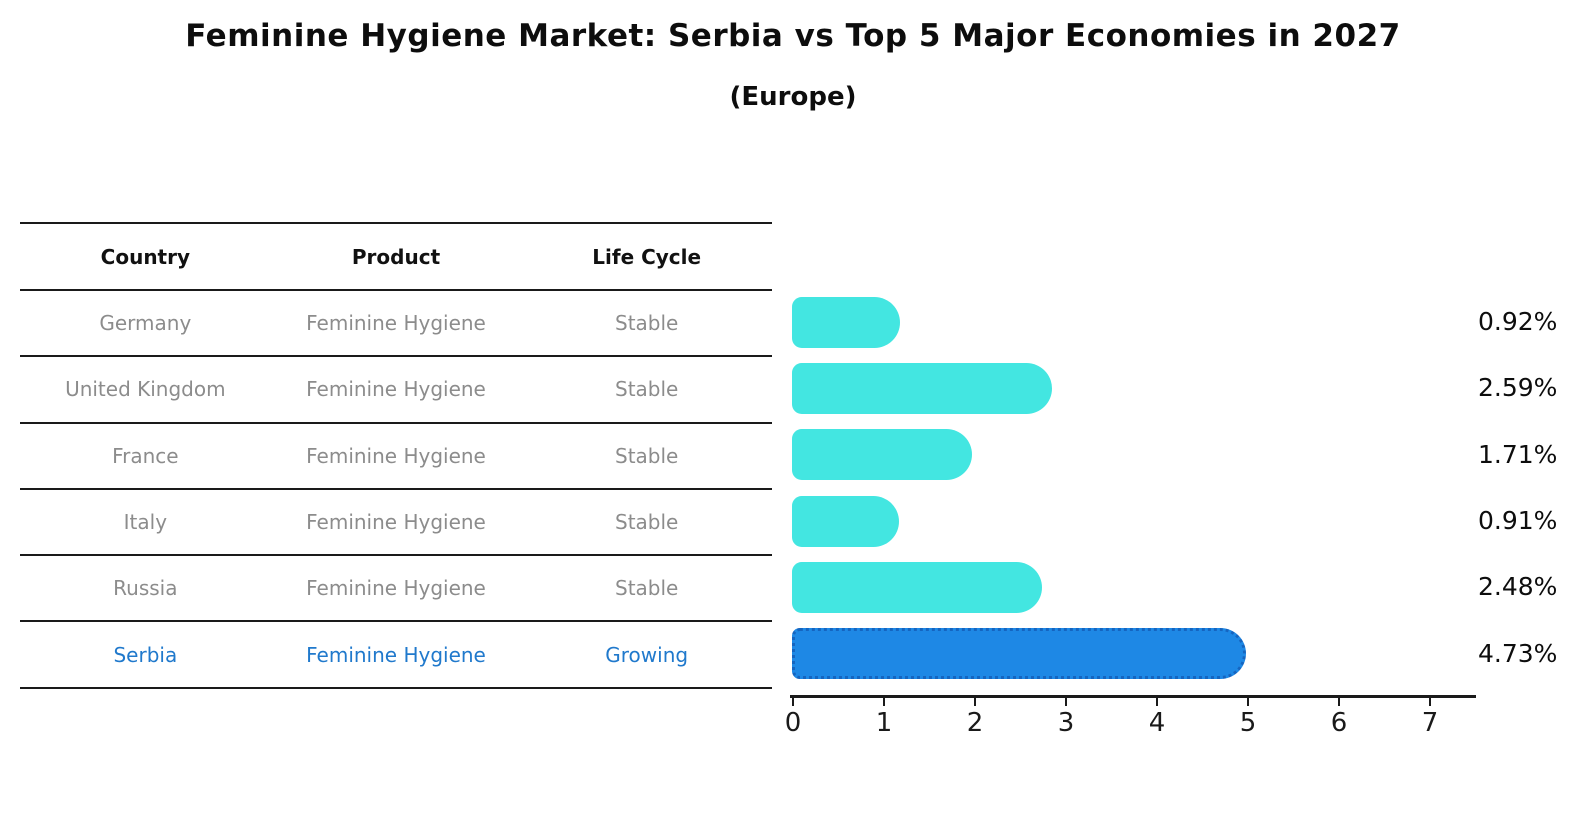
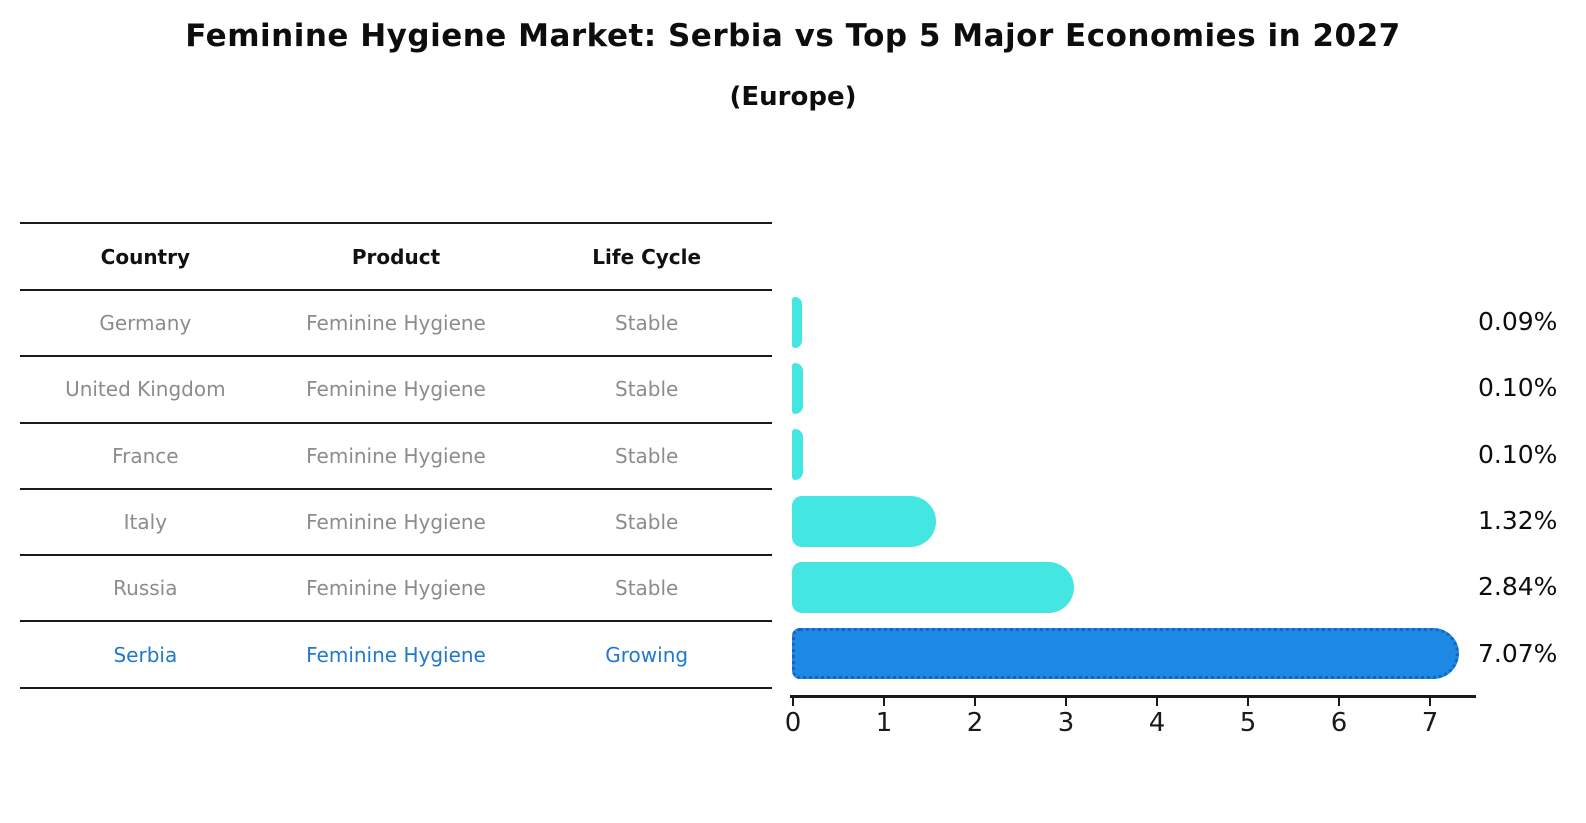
Germany: 0.92% -> 0.09%
United Kingdom: 2.59% -> 0.10%
France: 1.71% -> 0.10%
Italy: 0.91% -> 1.32%
Russia: 2.48% -> 2.84%
Serbia: 4.73% -> 7.07%
